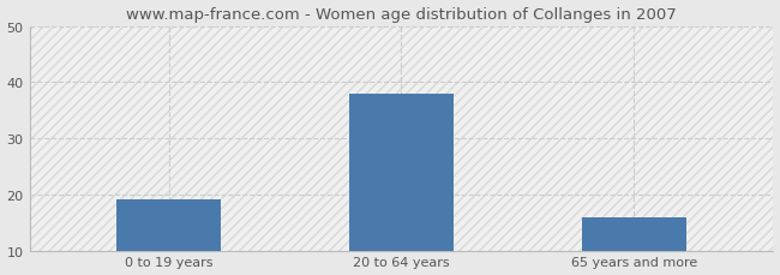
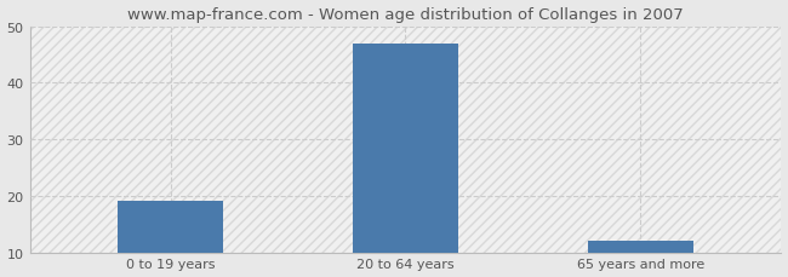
20 to 64 years: 38 -> 47
65 years and more: 16 -> 12
